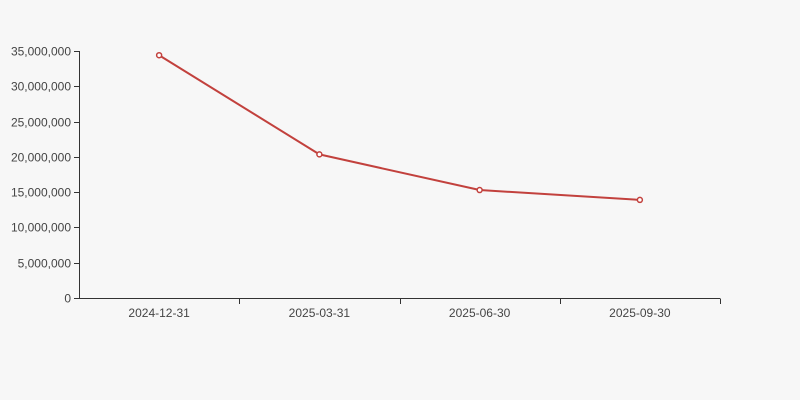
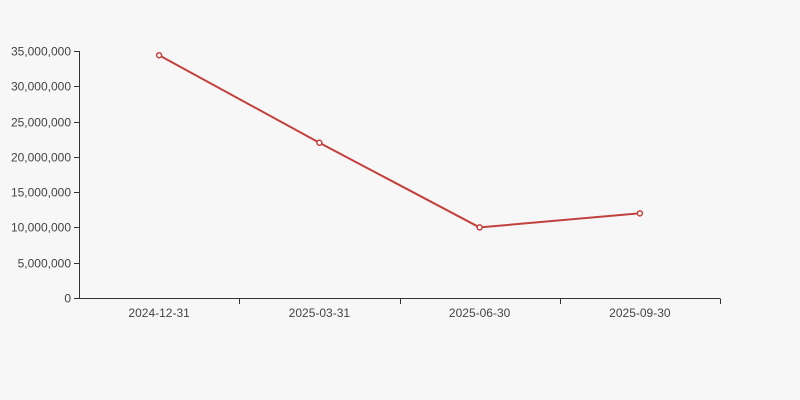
2025-03-31: 20000000 -> 22000000
2025-06-30: 15000000 -> 10000000
2025-09-30: 14000000 -> 12000000
